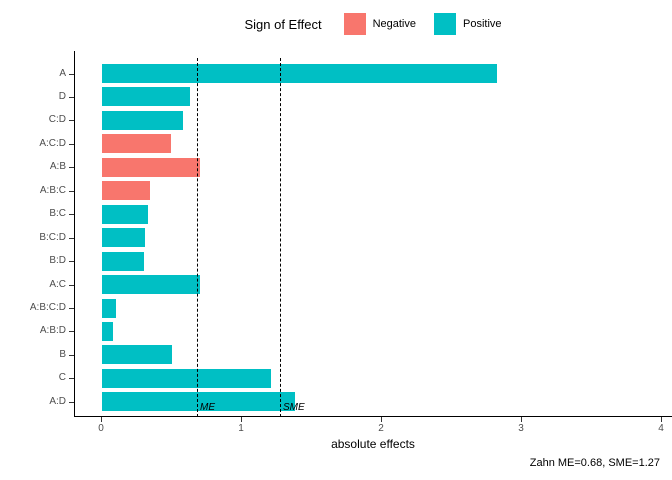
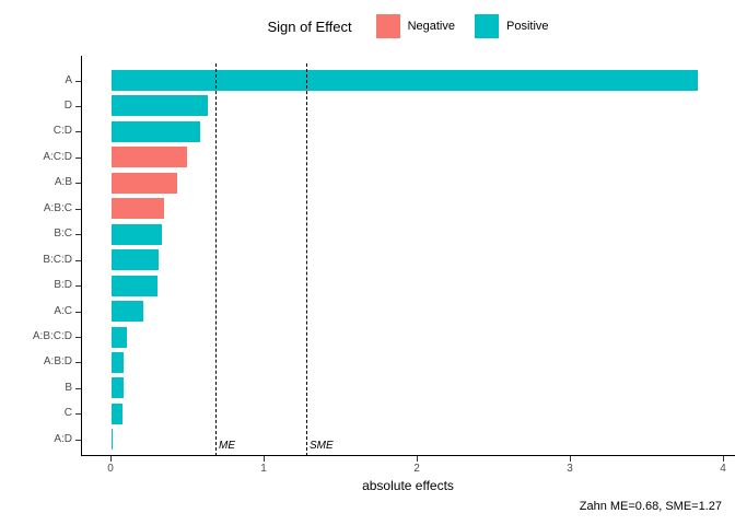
A: 2.82 -> 3.83
A:B: 0.70 -> 0.43
A:C: 0.70 -> 0.21
B: 0.50 -> 0.08
C: 1.21 -> 0.07
A:D: 1.38 -> 0.01
